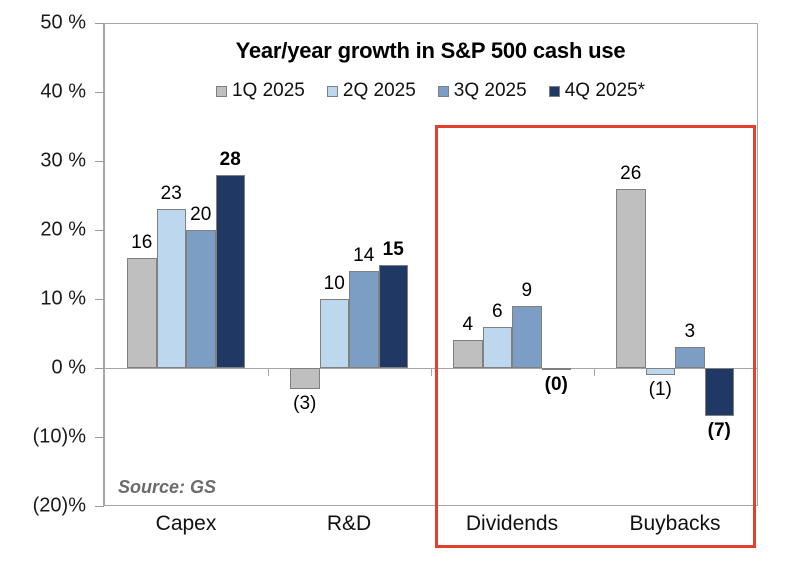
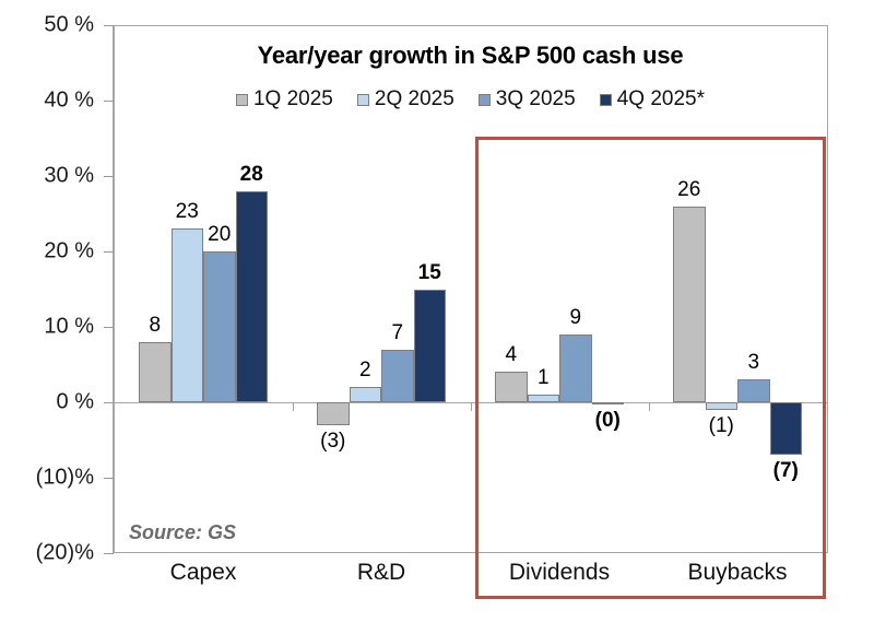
1Q 2025/Capex: 16 -> 8
2Q 2025/R&D: 10 -> 2
3Q 2025/R&D: 14 -> 7
2Q 2025/Dividends: 6 -> 1
